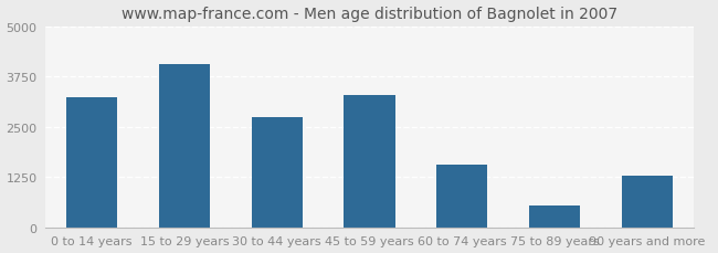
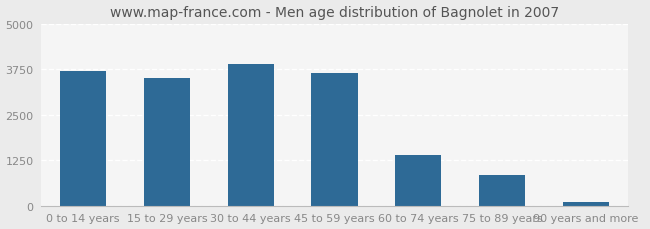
0 to 14 years: 3250 -> 3700
15 to 29 years: 4050 -> 3500
30 to 44 years: 2750 -> 3900
45 to 59 years: 3300 -> 3650
60 to 74 years: 1550 -> 1400
75 to 89 years: 550 -> 850
90 years and more: 1300 -> 100
